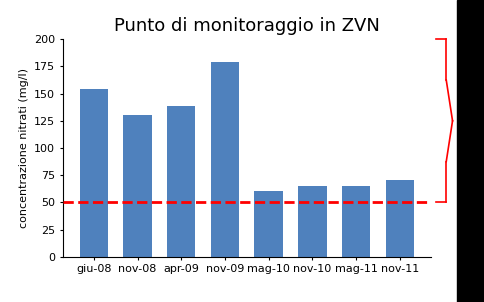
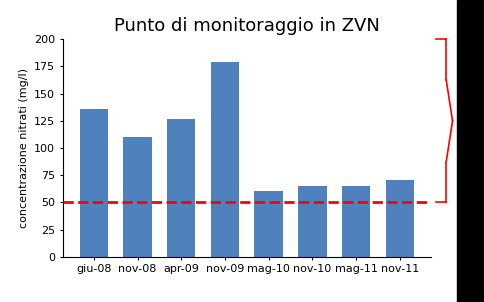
giu-08: 154 -> 136
nov-08: 130 -> 110
apr-09: 139 -> 127
